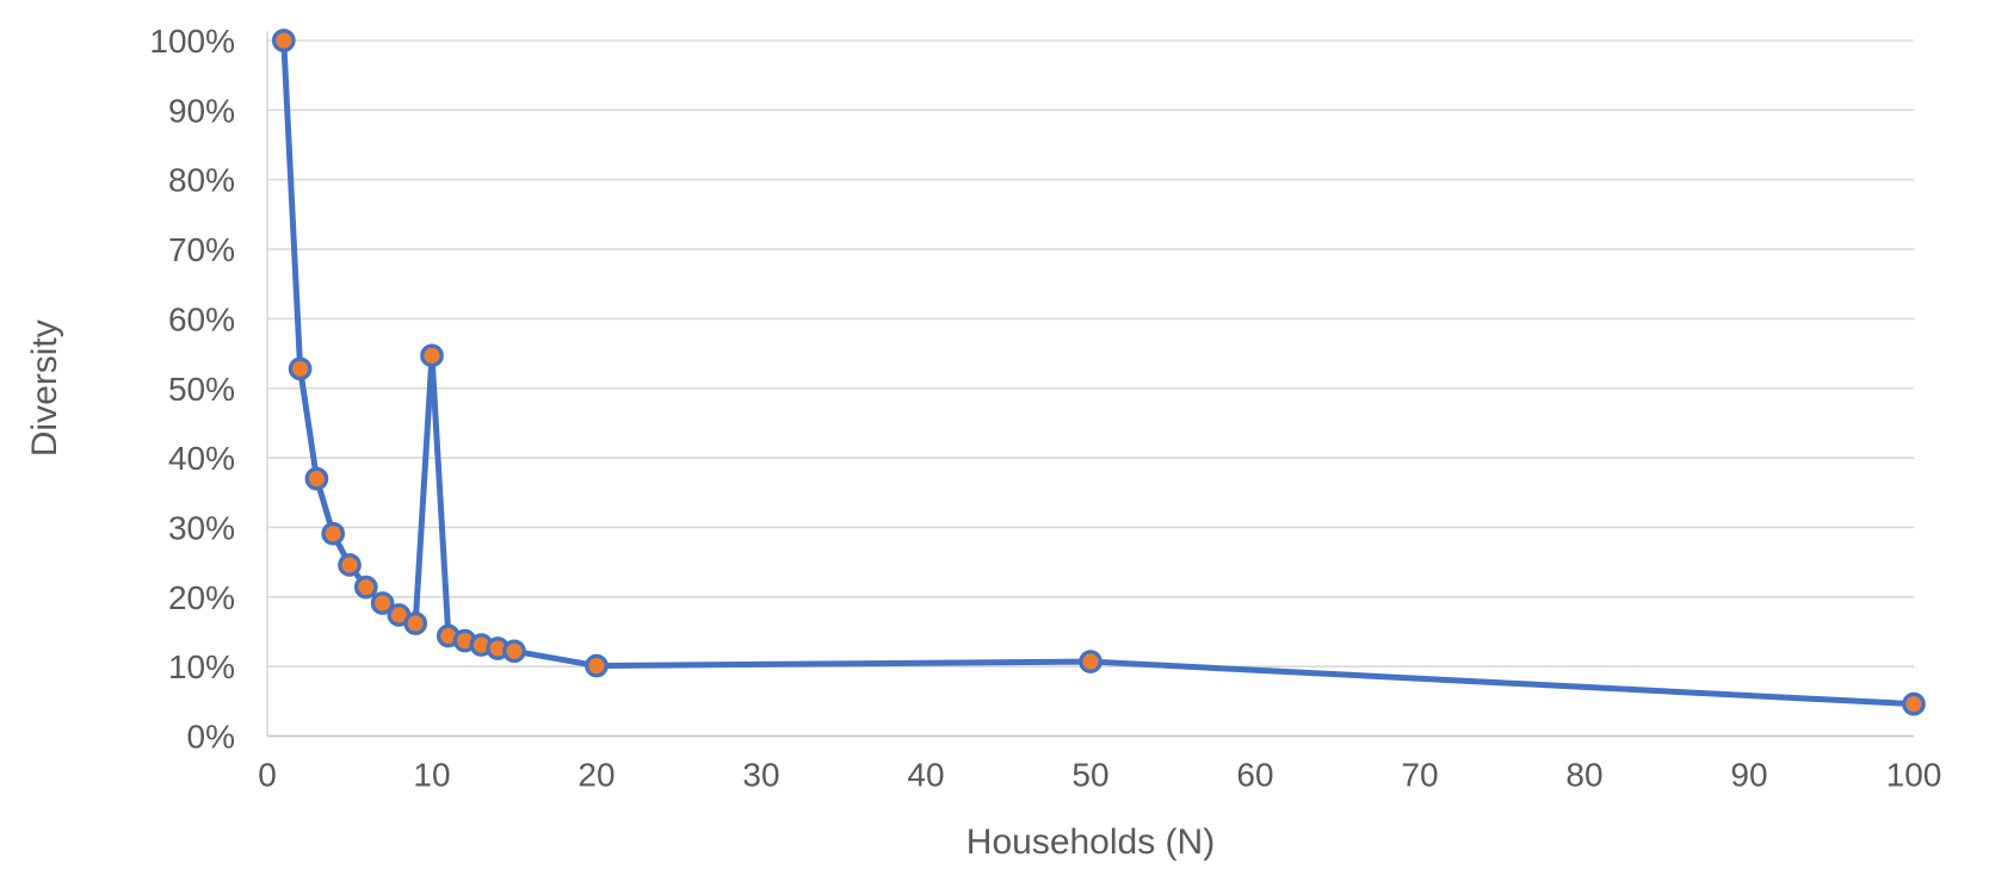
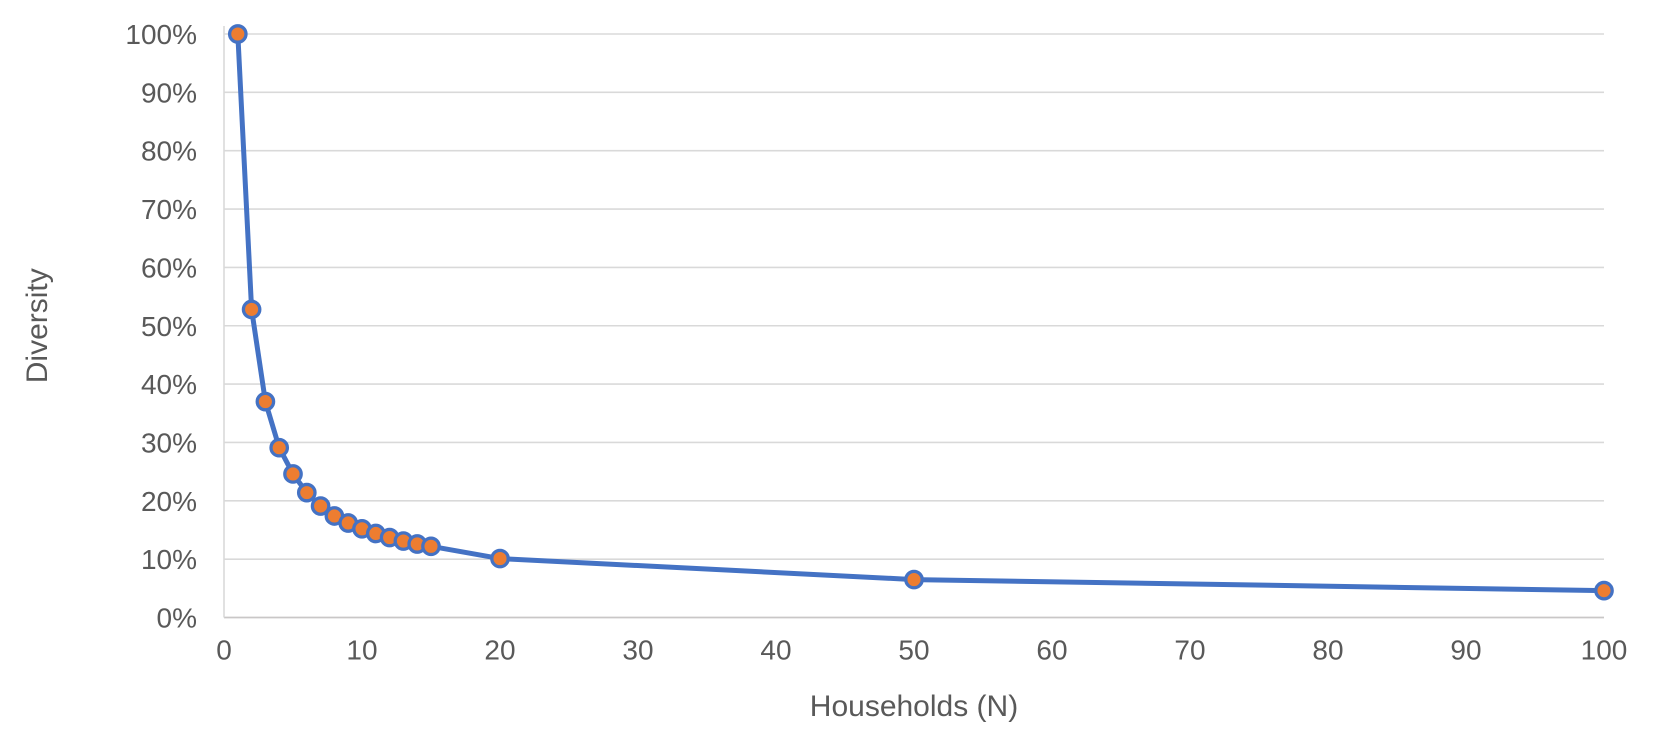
10: 54.7 -> 15.2
50: 10.7 -> 6.5
